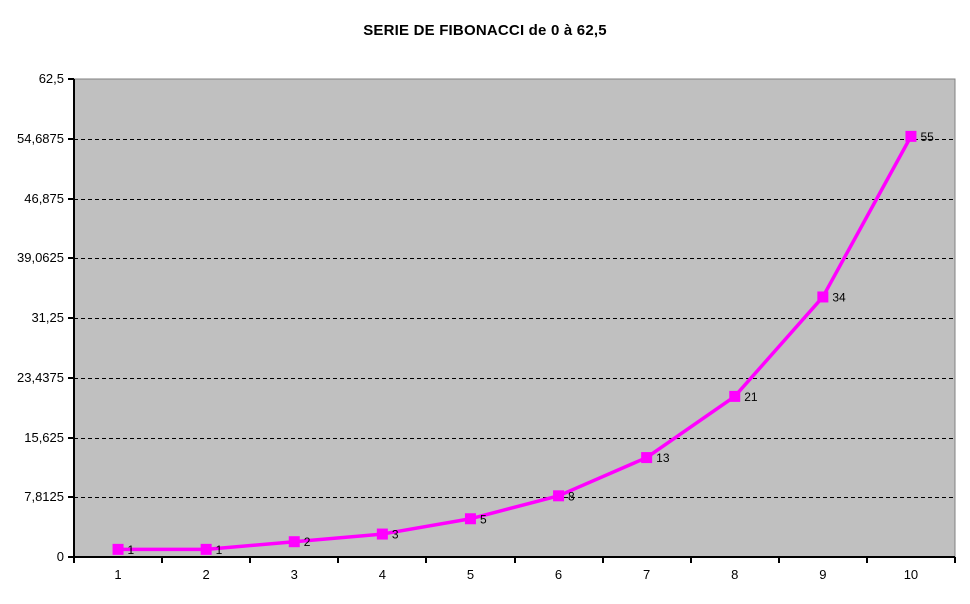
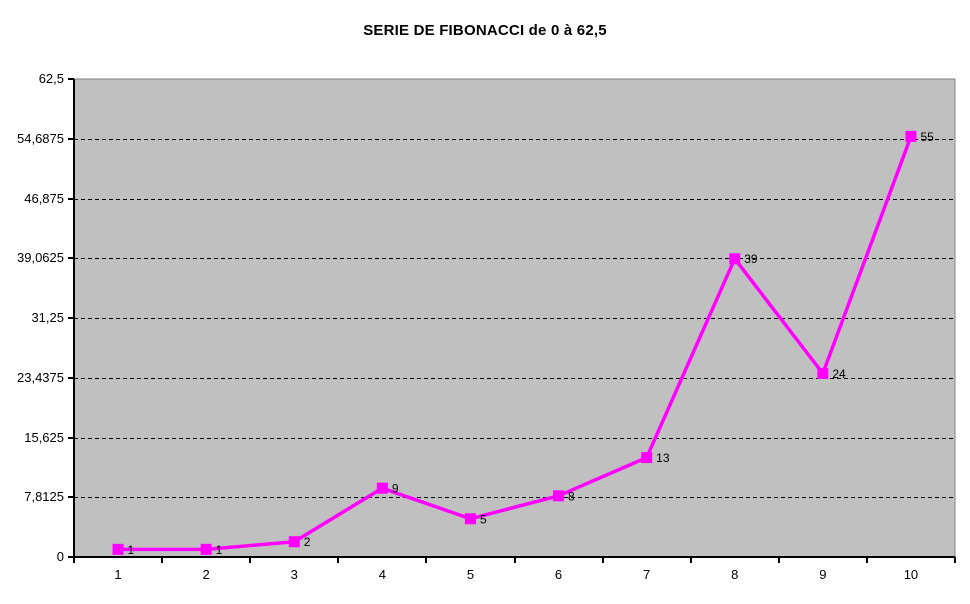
4: 3 -> 9
8: 21 -> 39
9: 34 -> 24
